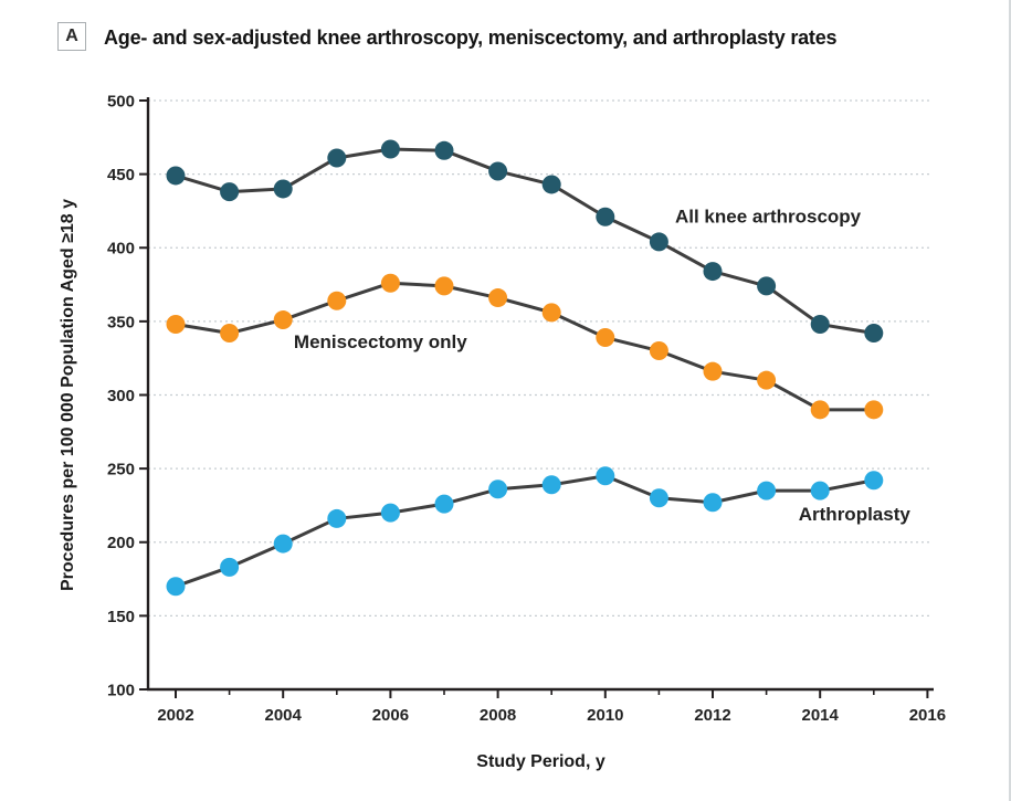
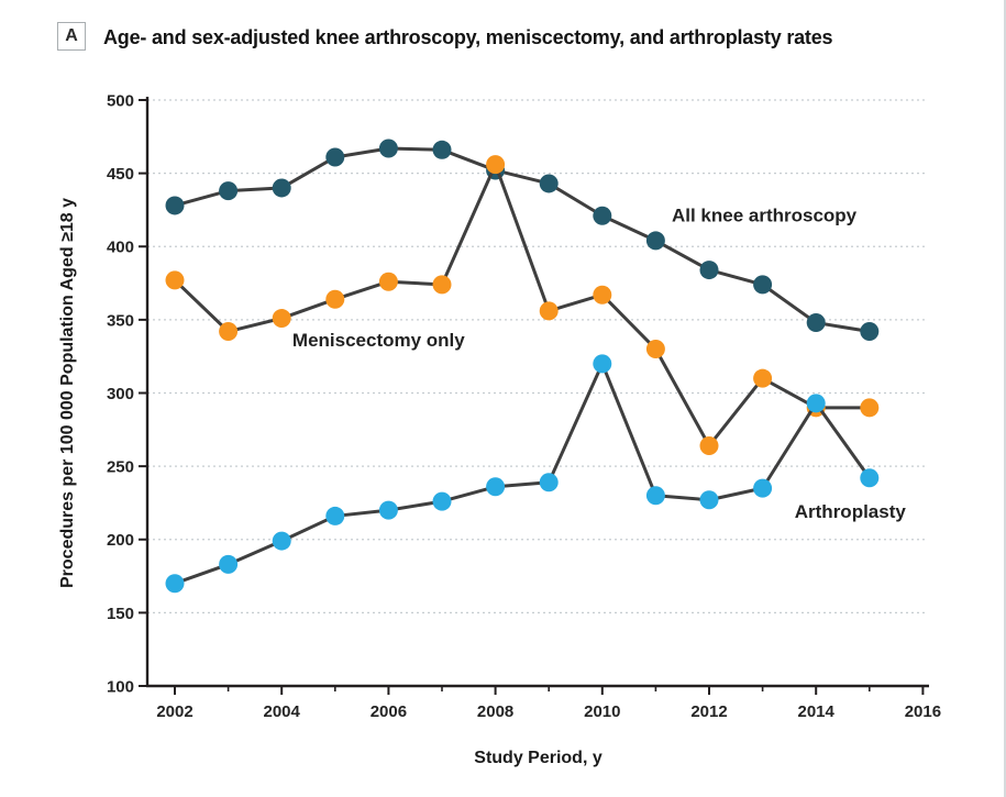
All knee arthroscopy/2002: 449 -> 428
Meniscectomy only/2002: 348 -> 377
Meniscectomy only/2008: 366 -> 456
Meniscectomy only/2010: 339 -> 367
Arthroplasty/2010: 245 -> 320
Meniscectomy only/2012: 316 -> 264
Arthroplasty/2014: 235 -> 293
